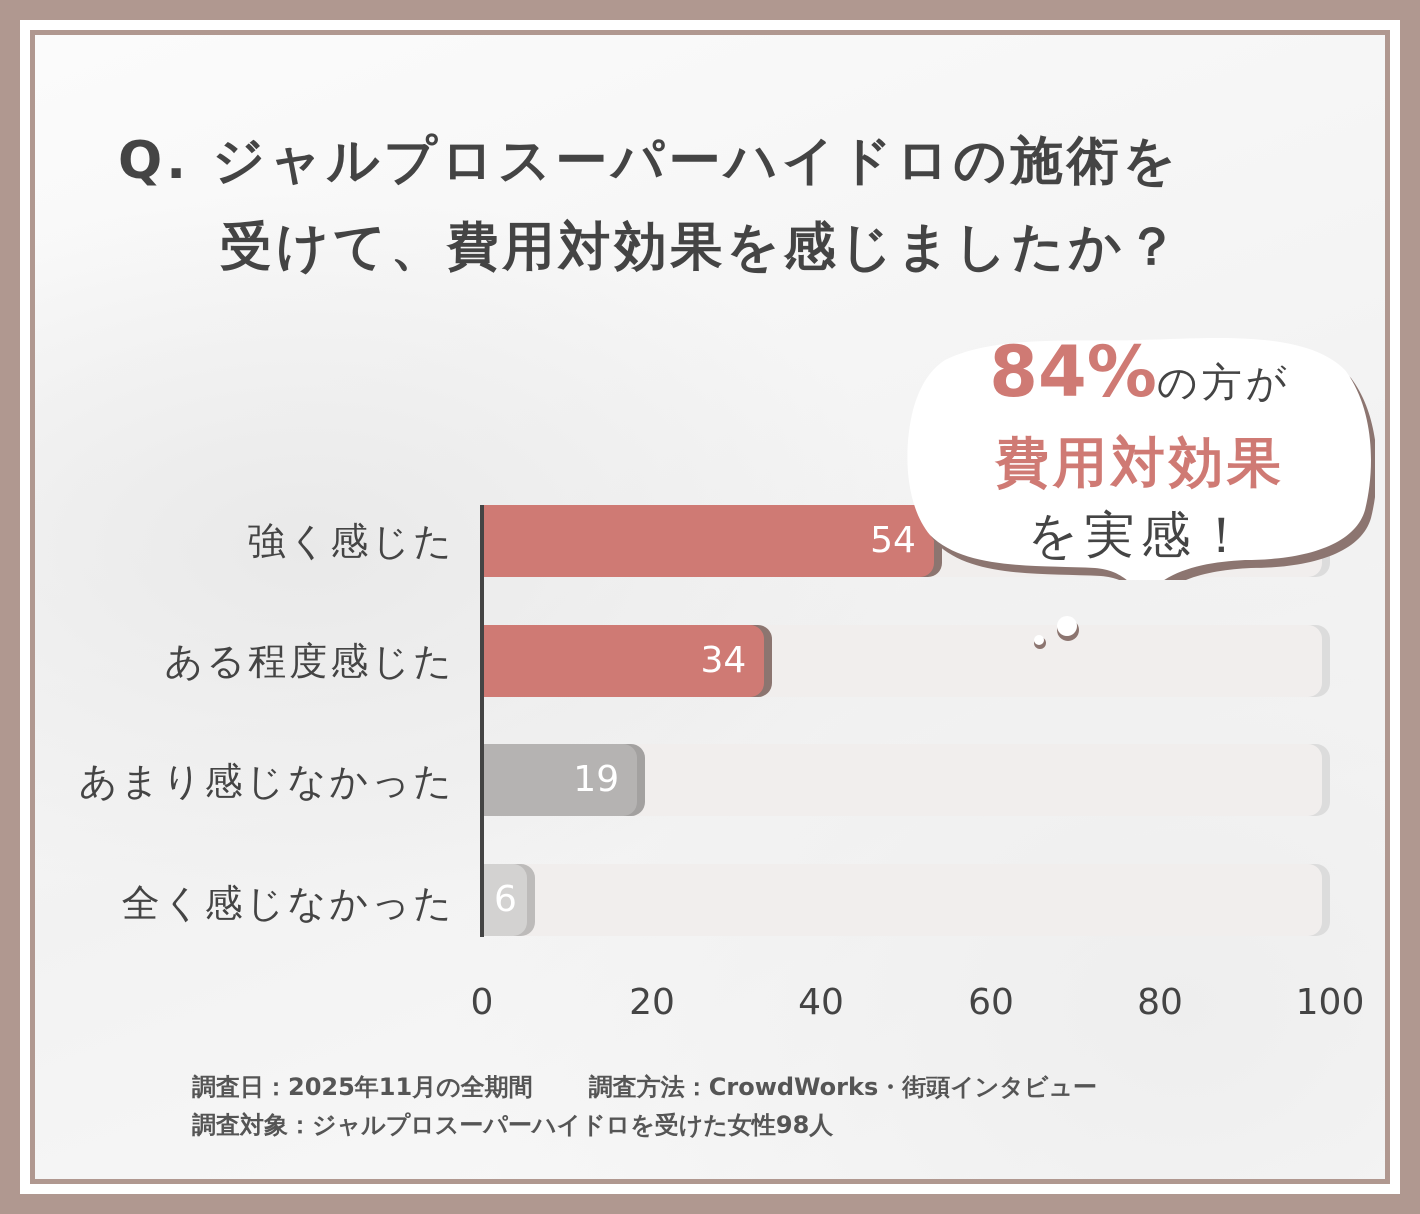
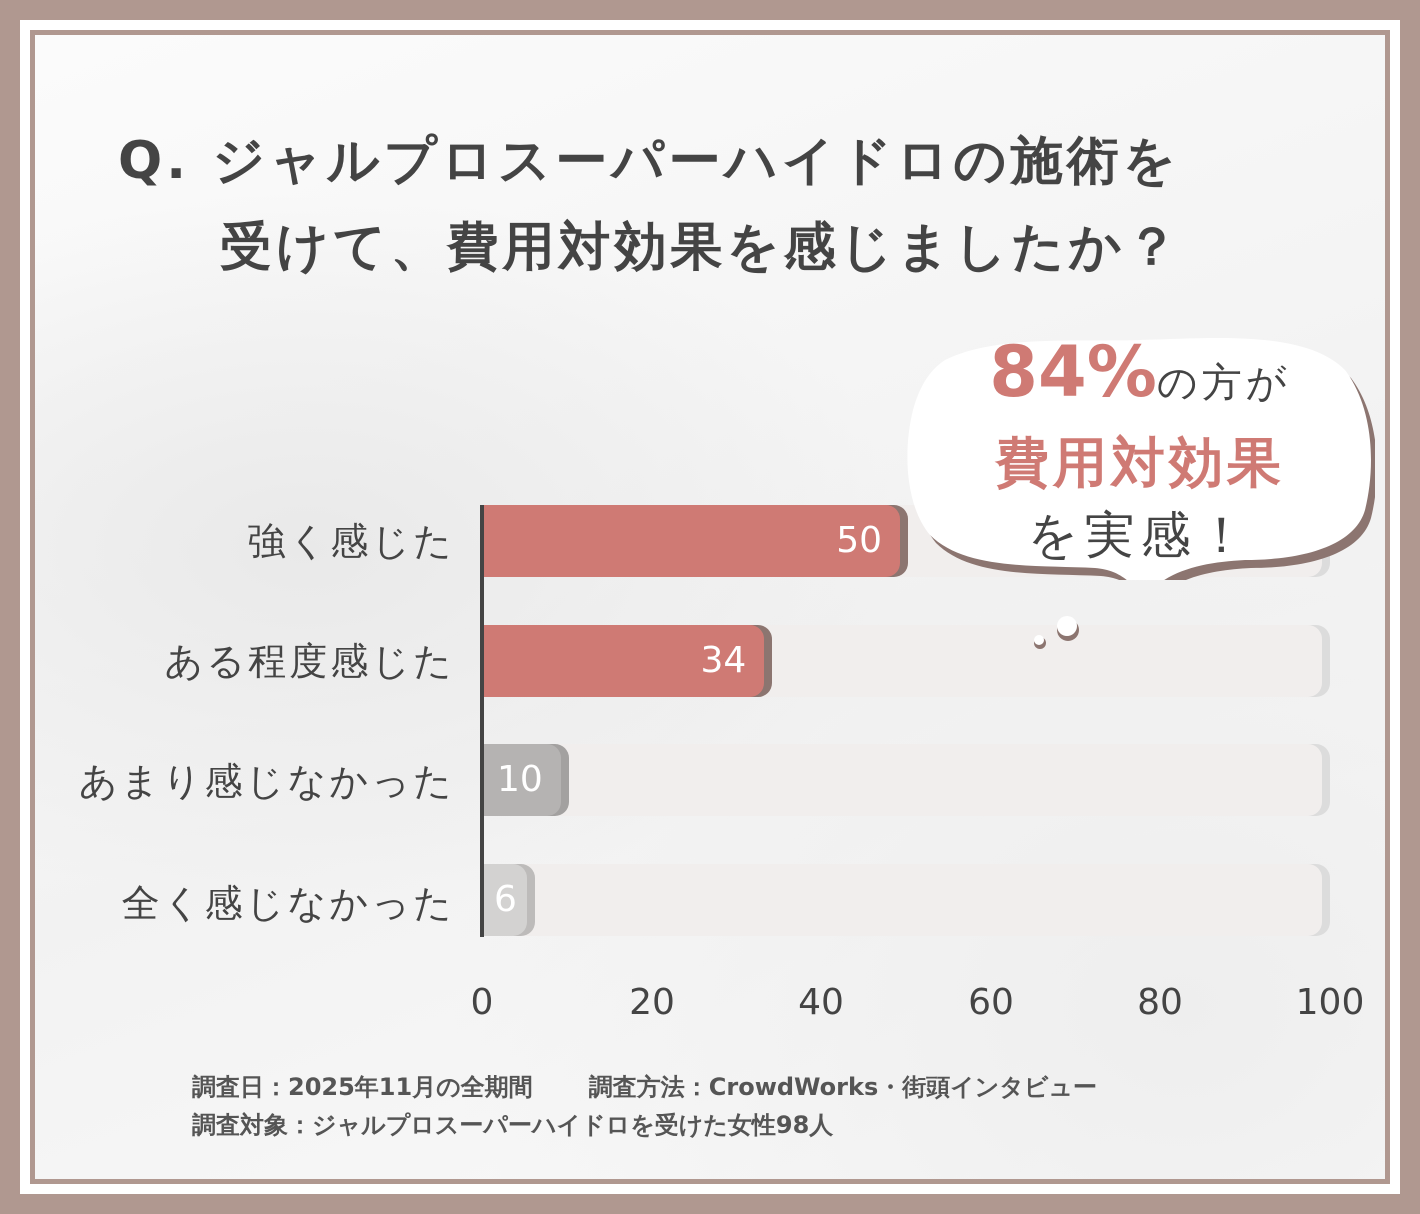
強く感じた: 54 -> 50
あまり感じなかった: 19 -> 10
